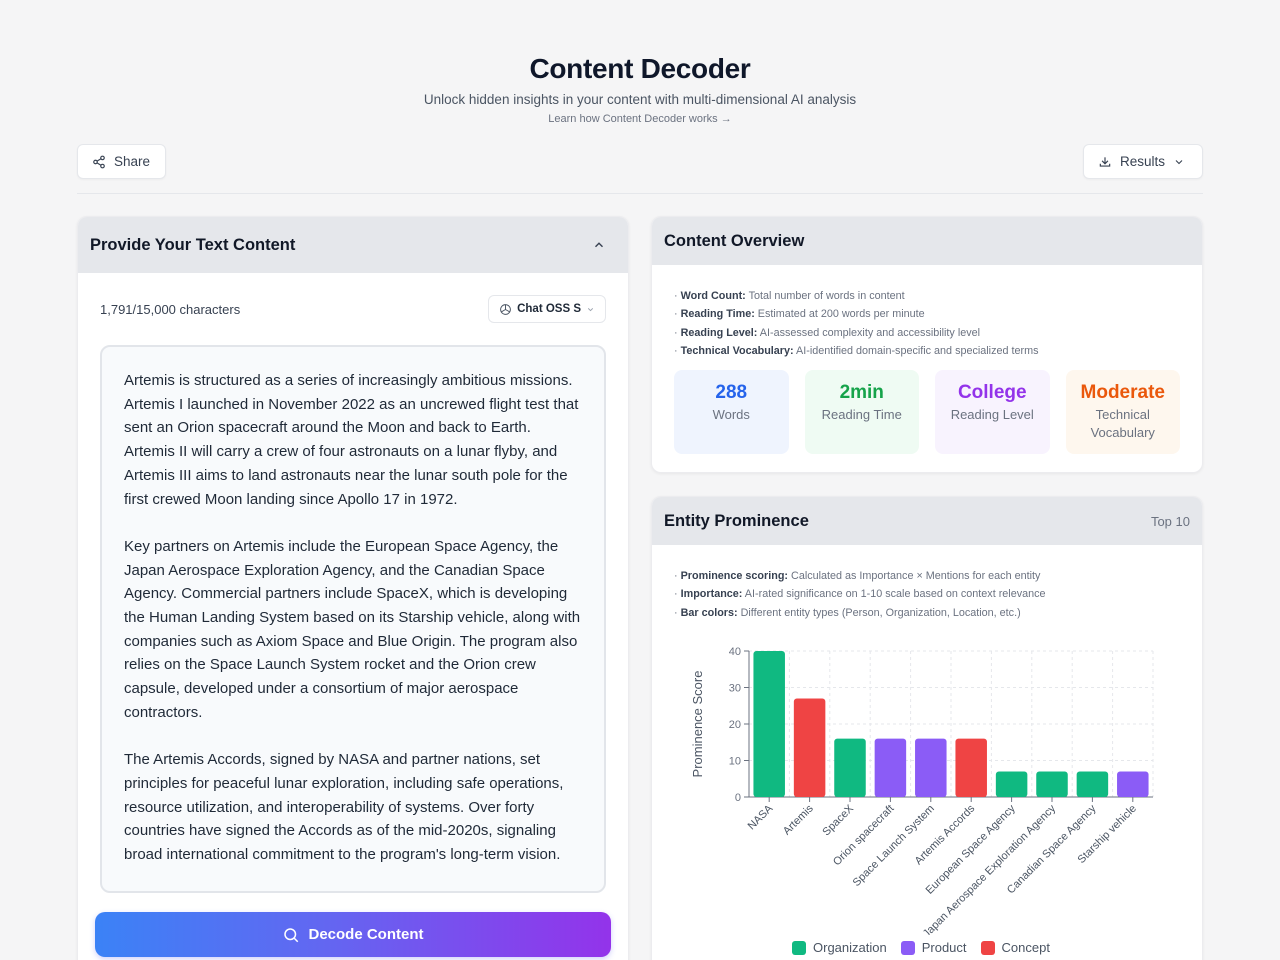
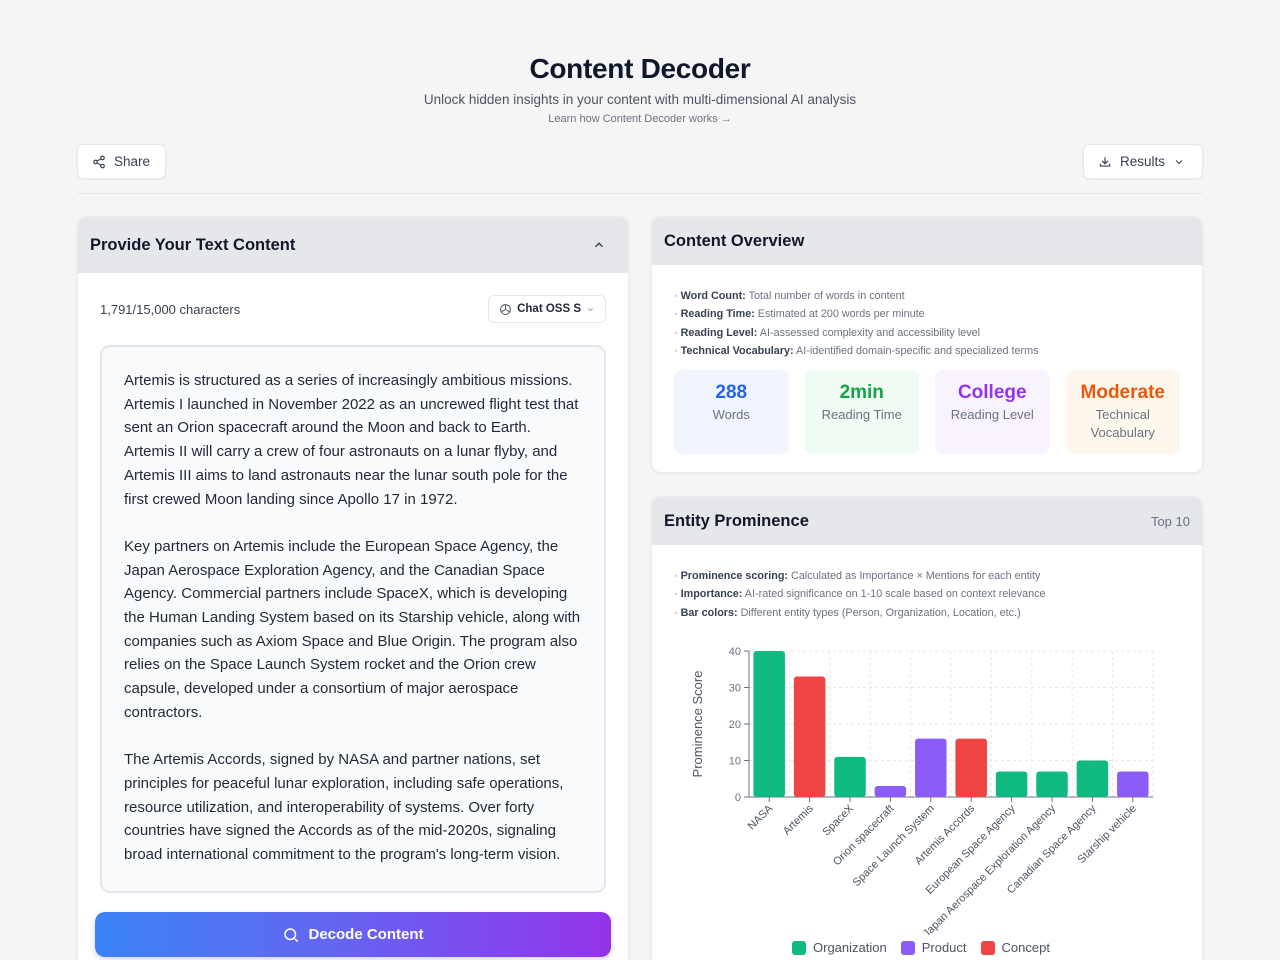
Artemis: 27 -> 33
SpaceX: 16 -> 11
Orion spacecraft: 16 -> 3
Canadian Space Agency: 7 -> 10
